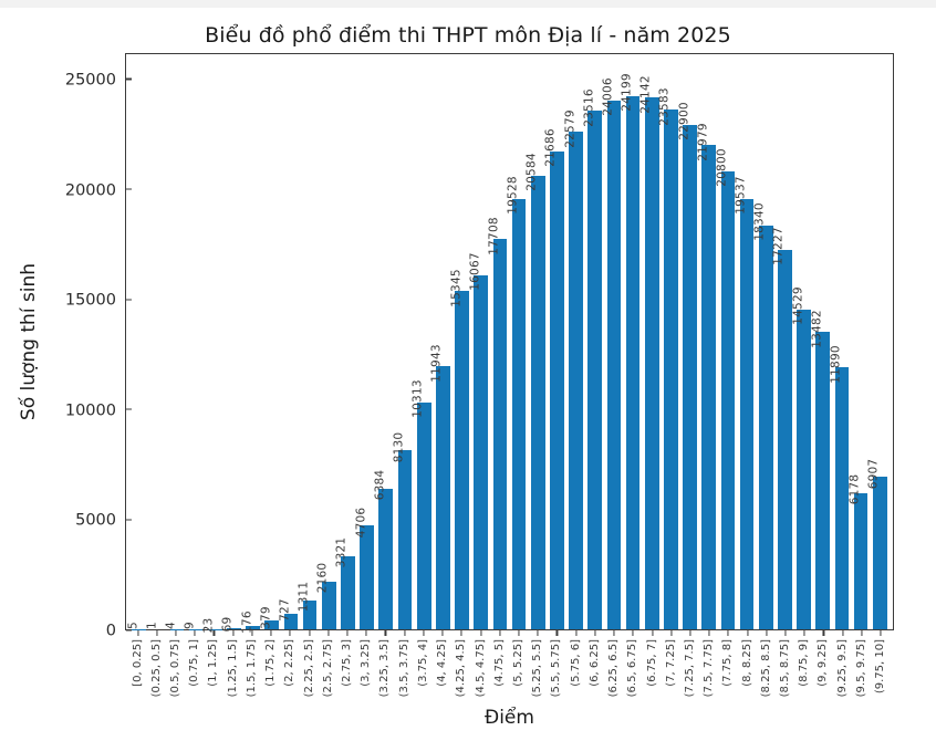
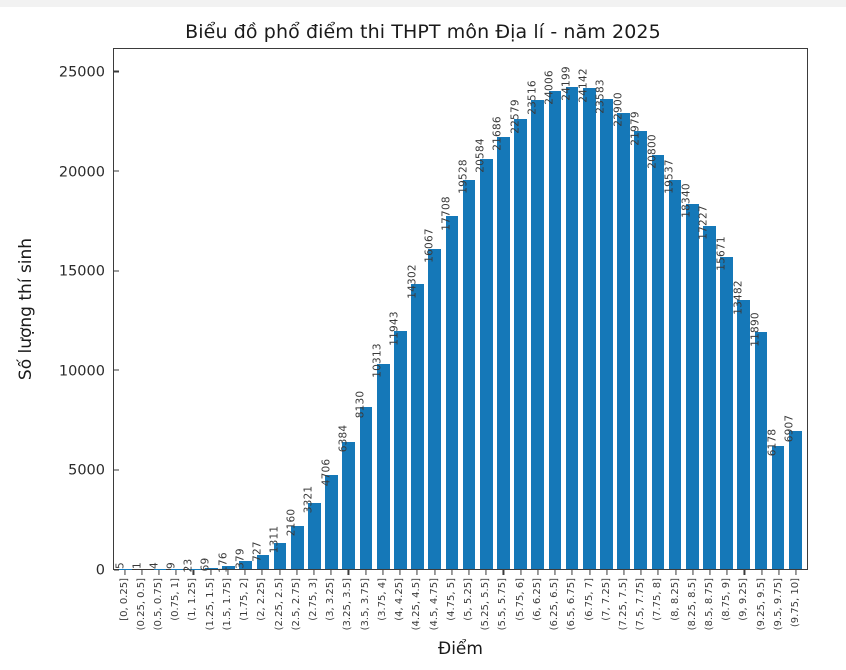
(4.25, 4.5]: 15345 -> 14302
(8.75, 9]: 14529 -> 15671
